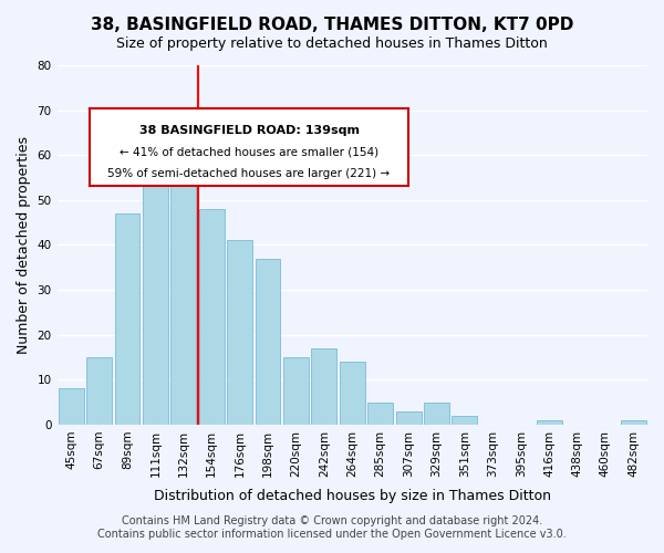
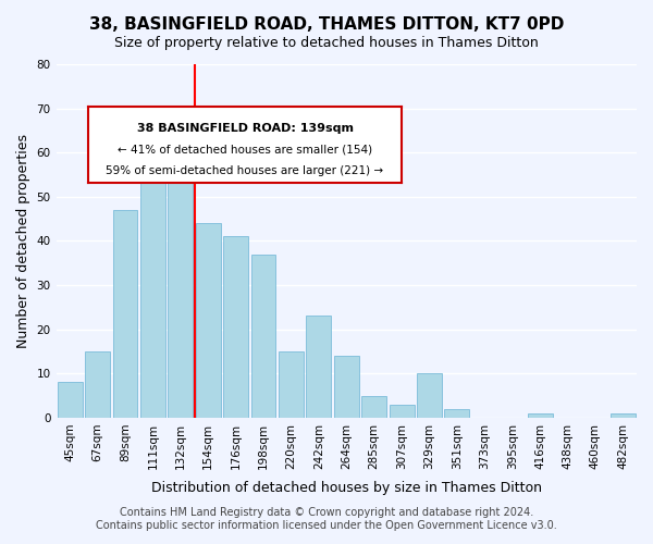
154sqm: 48 -> 44
242sqm: 17 -> 23
329sqm: 5 -> 10
